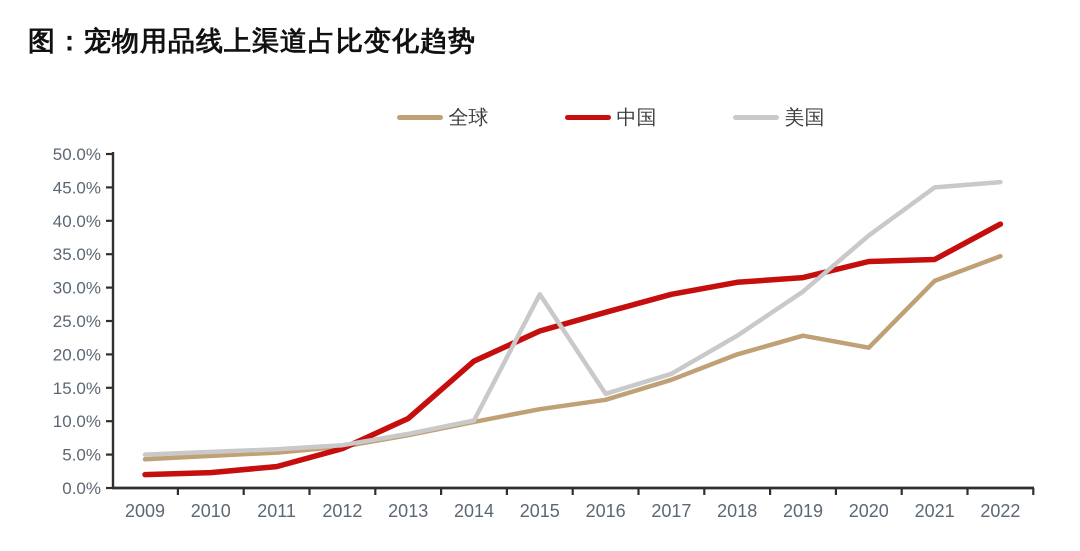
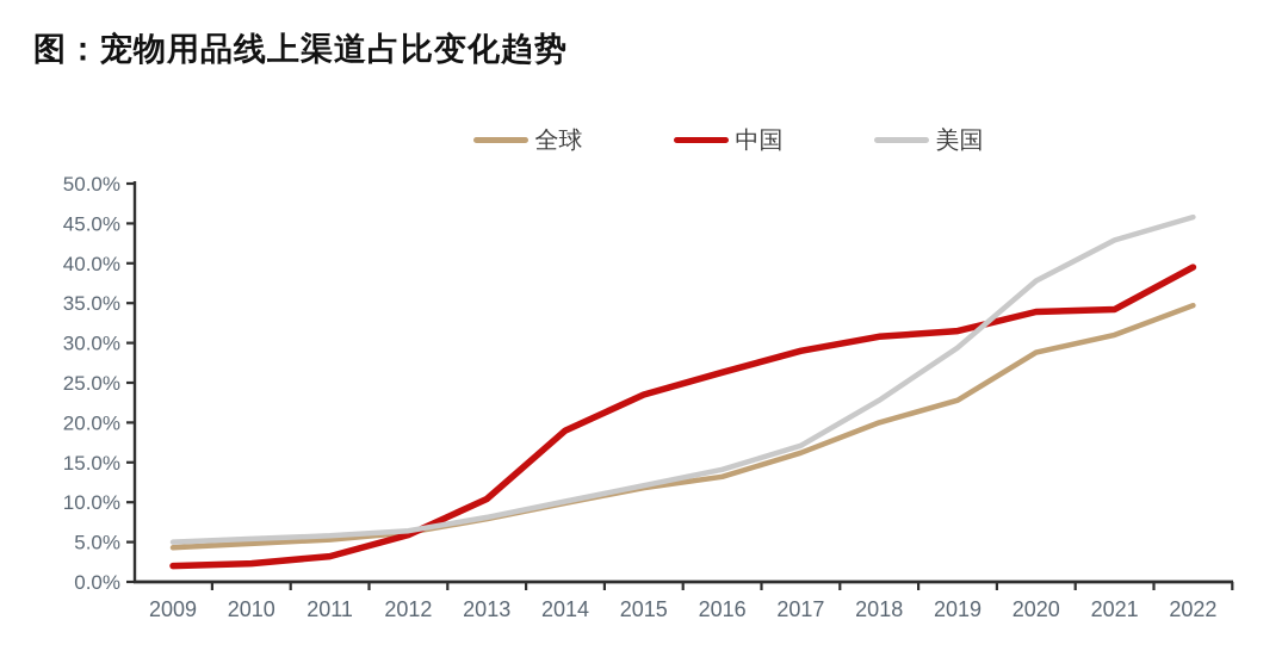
美国/2015: 29% -> 12%
全球/2020: 21% -> 29%
美国/2021: 45% -> 43%
